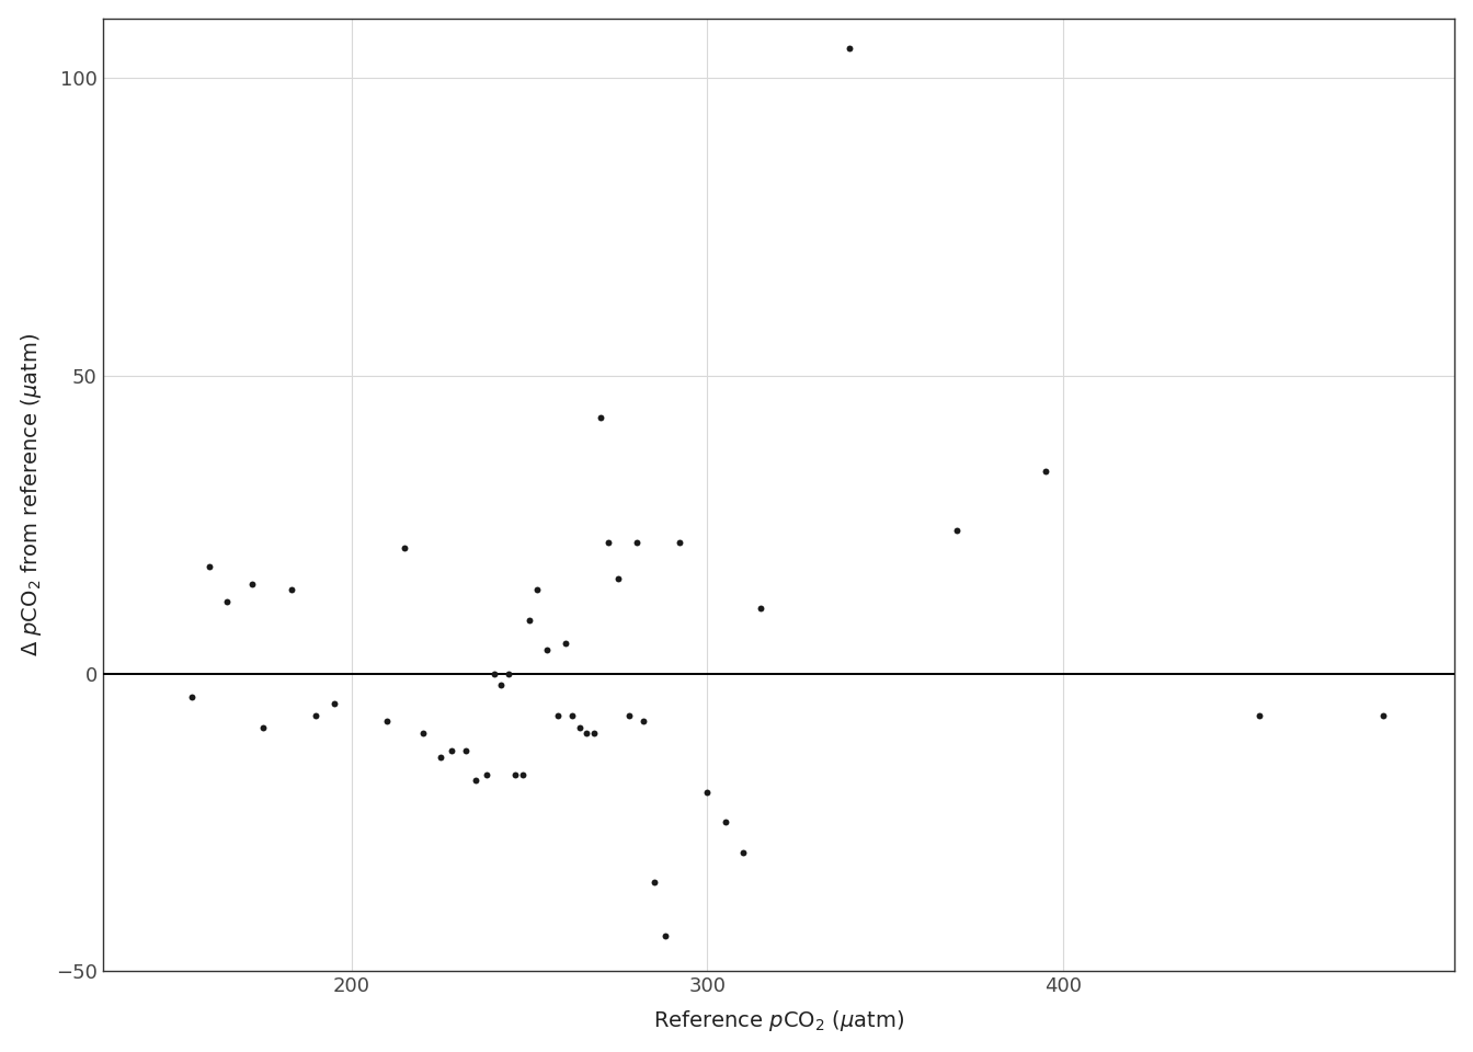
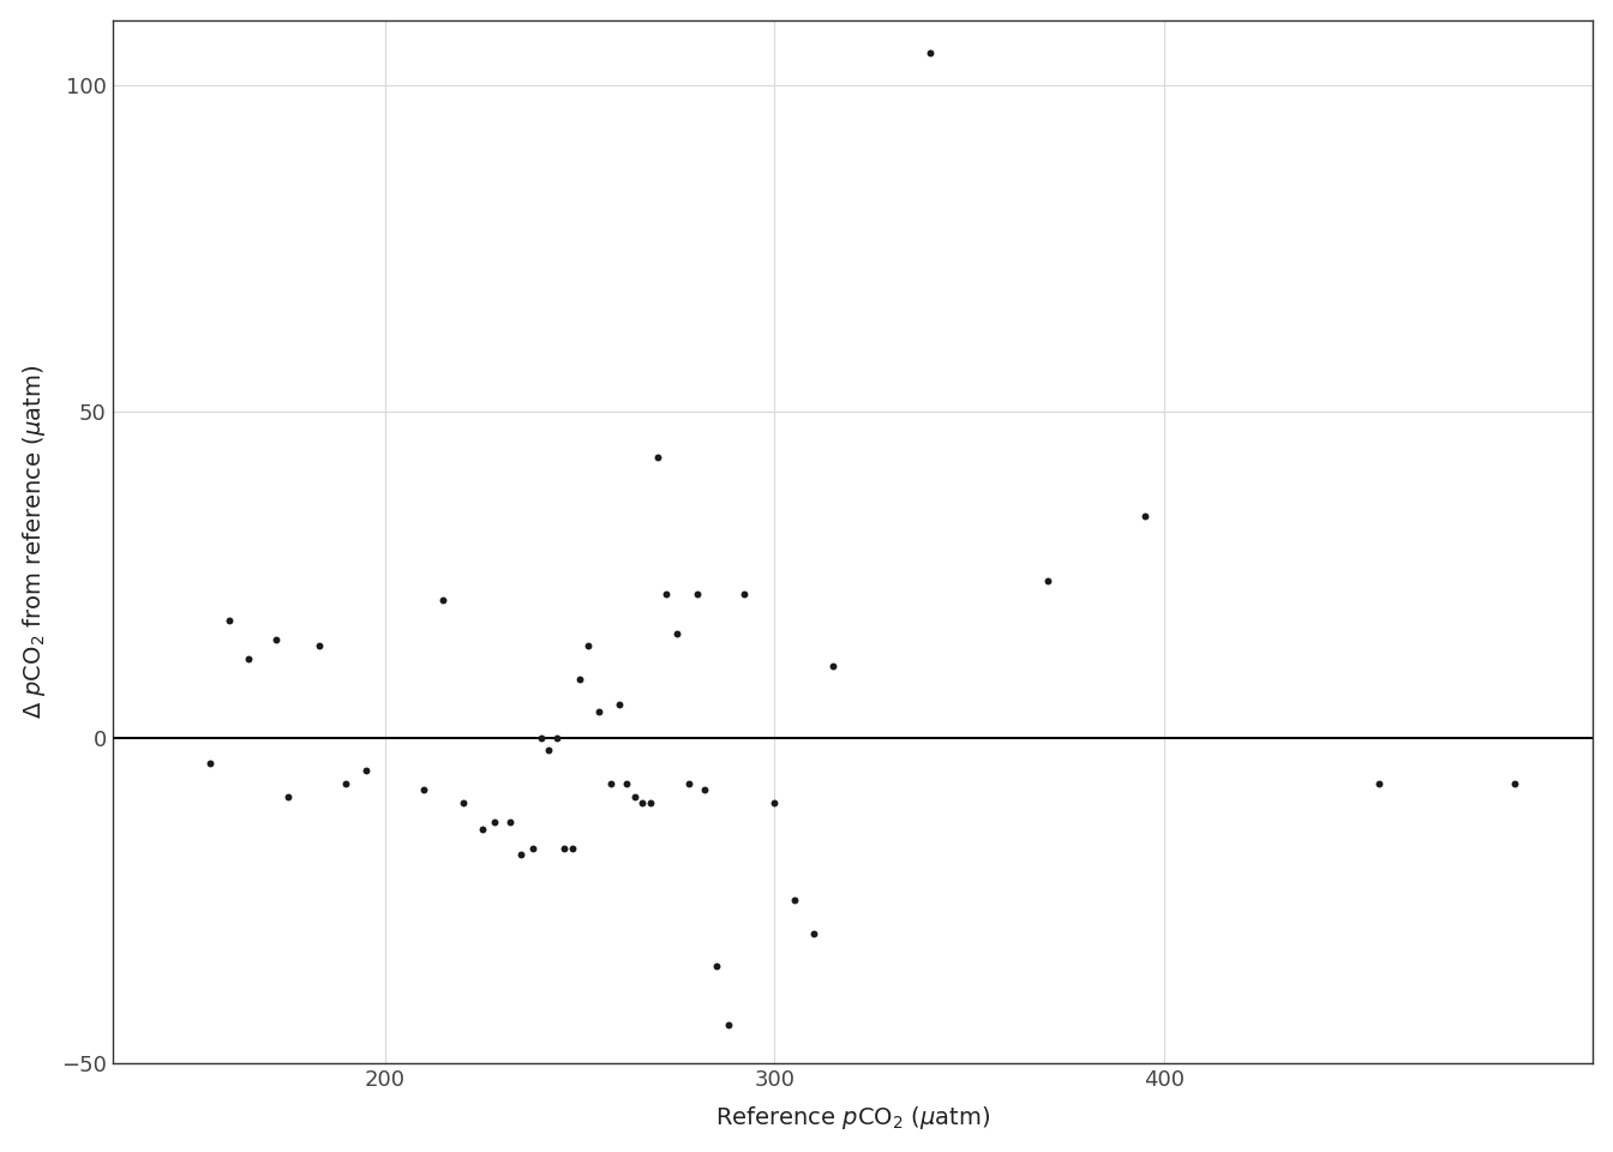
300: -20 -> -10
